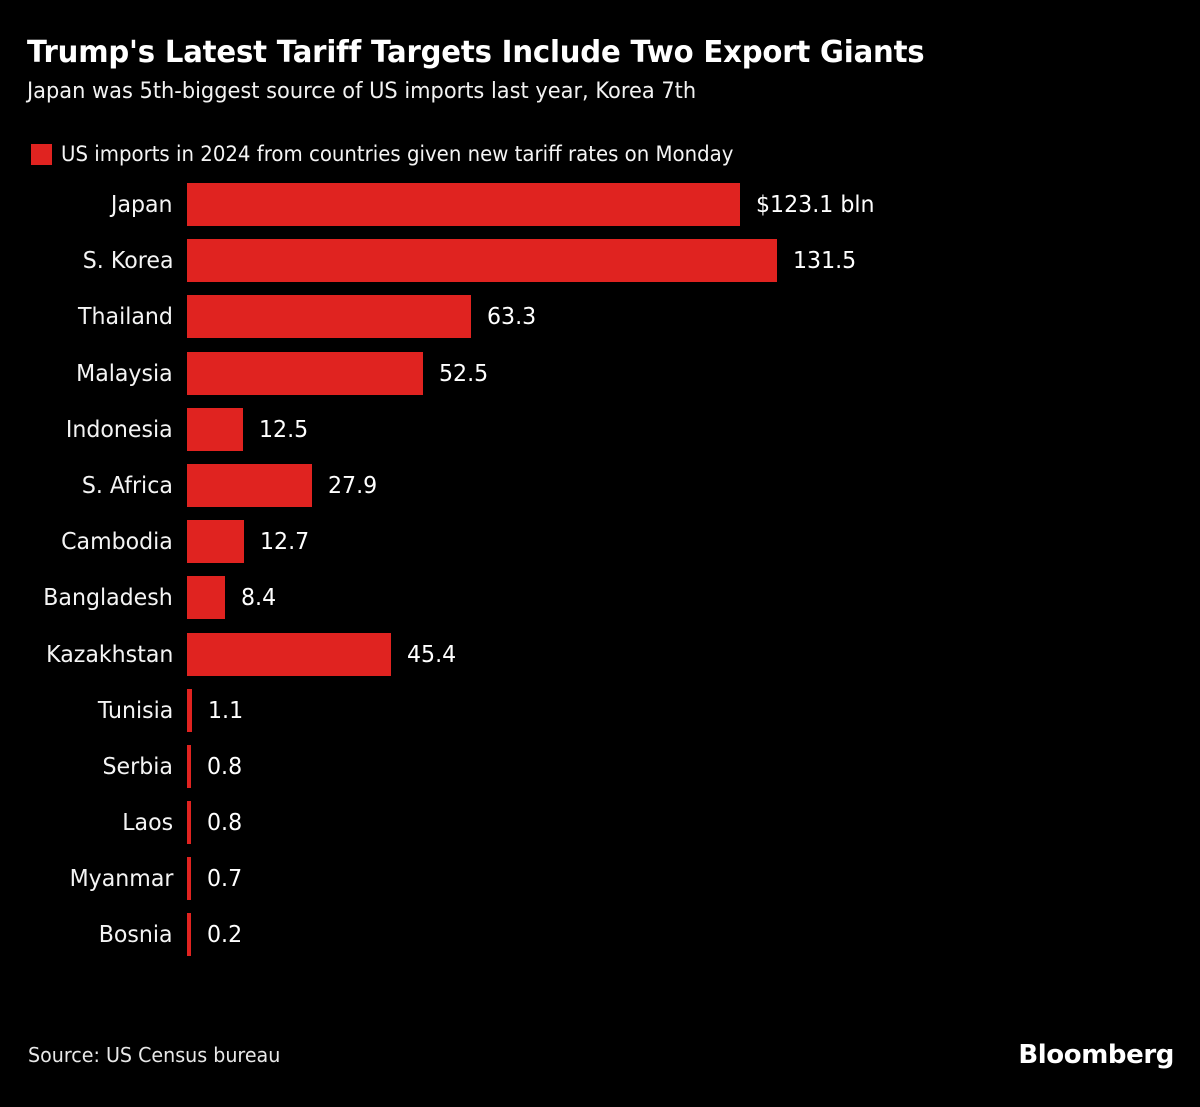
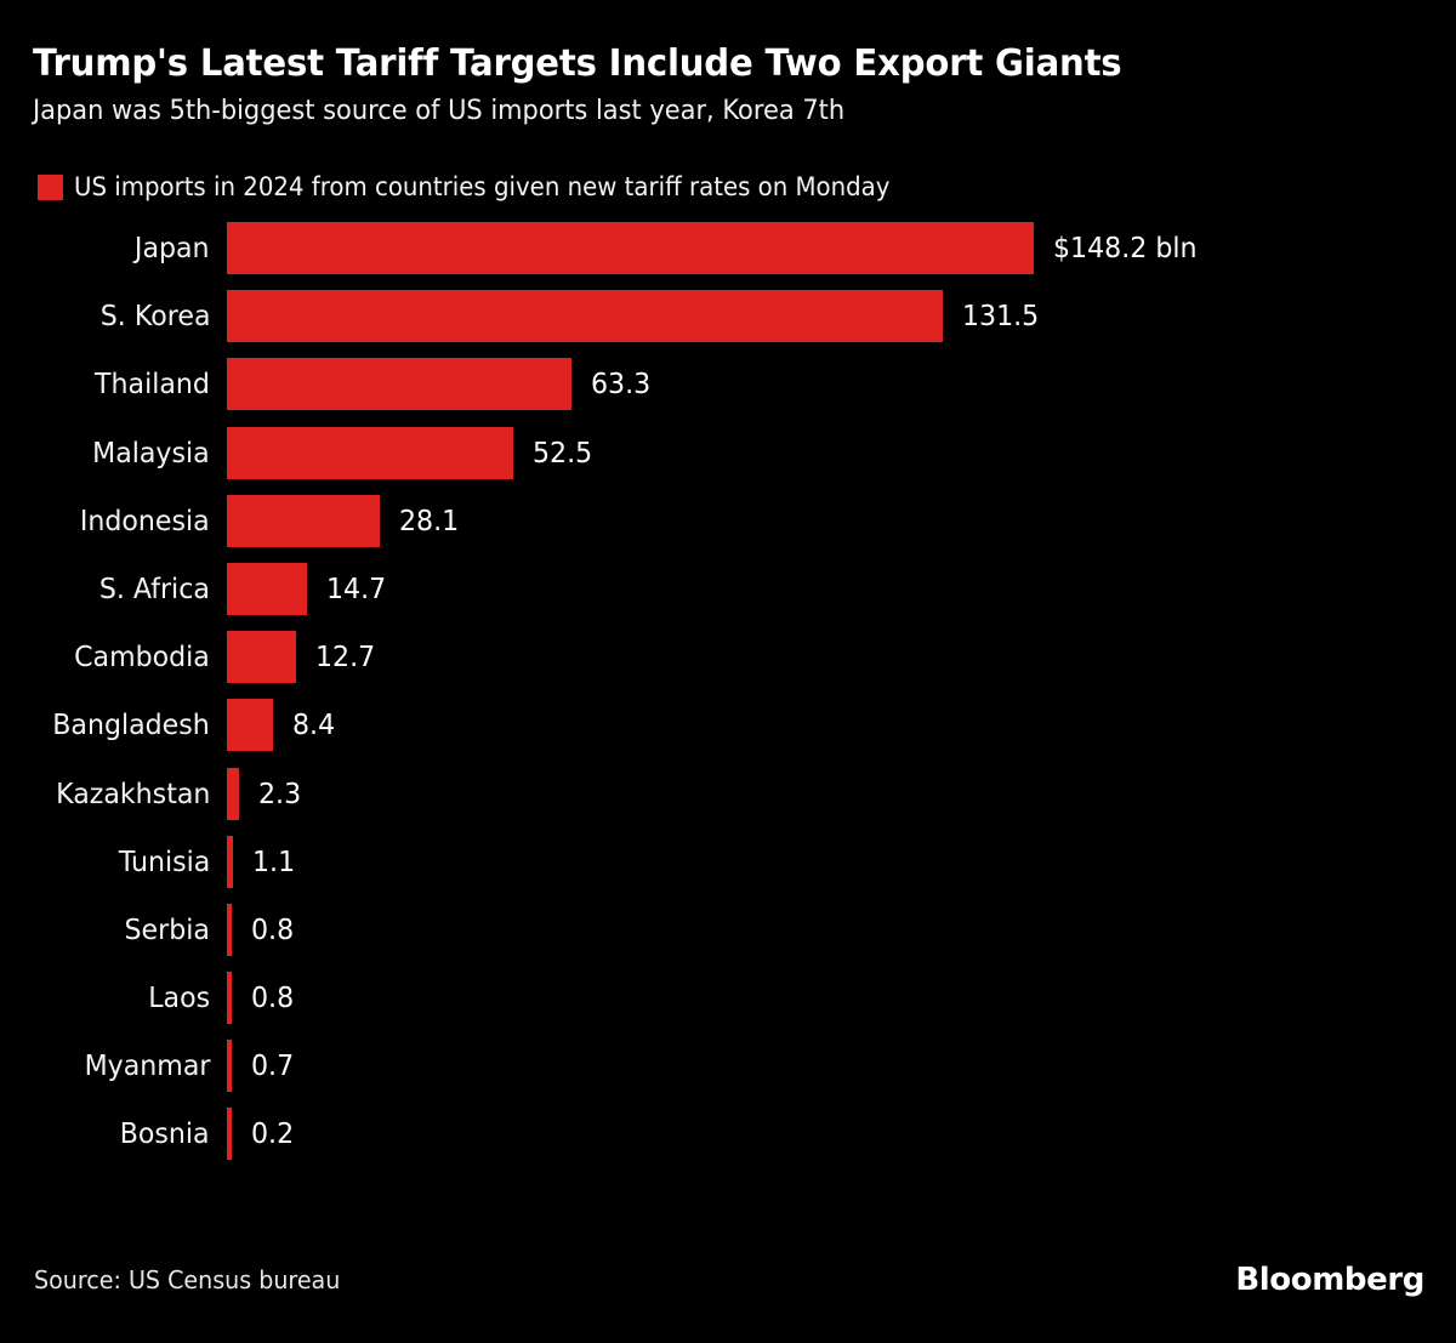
Japan: $123.1 -> $148.2
Indonesia: 12.5 -> 28.1
S. Africa: 27.9 -> 14.7
Kazakhstan: 45.4 -> 2.3
